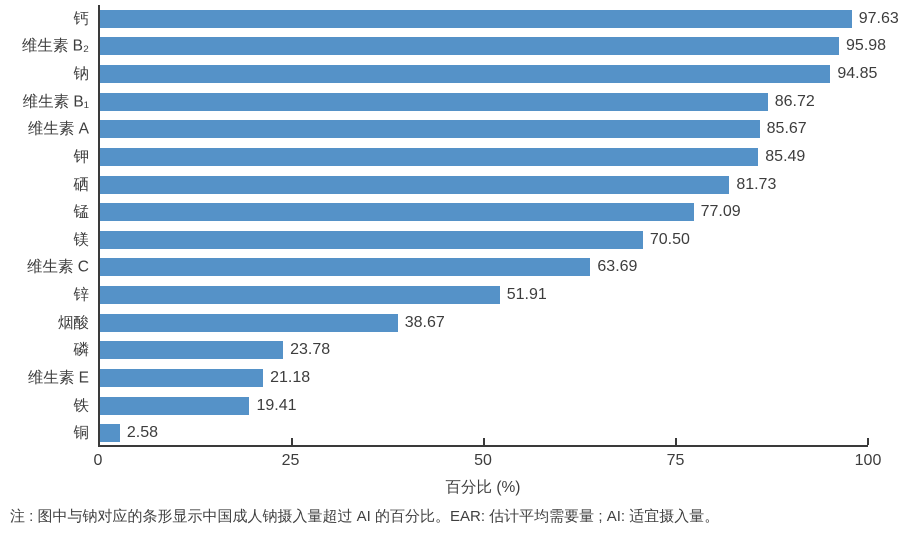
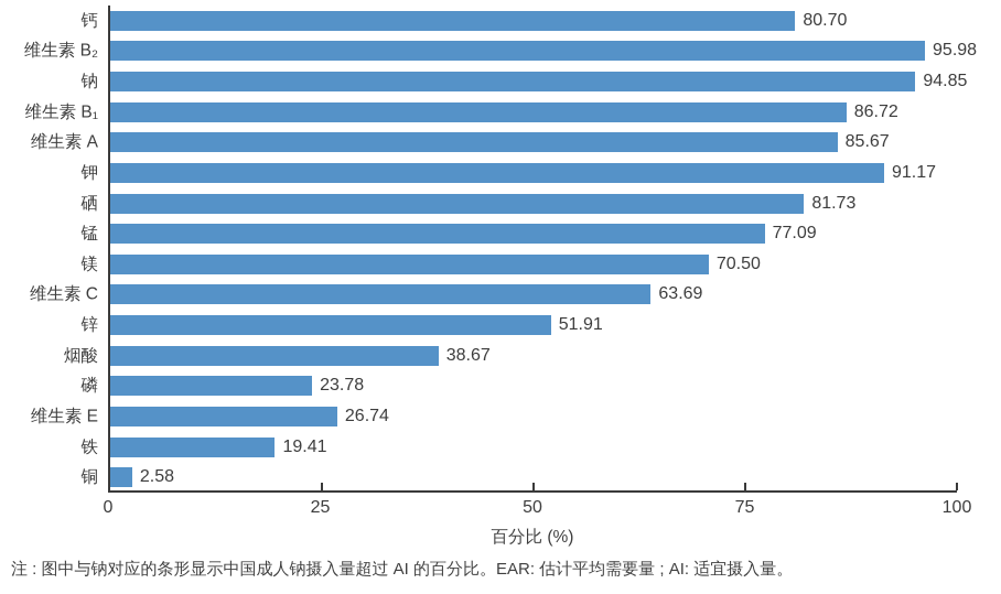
钙: 97.63 -> 80.70
钾: 85.49 -> 91.17
维生素 E: 21.18 -> 26.74
